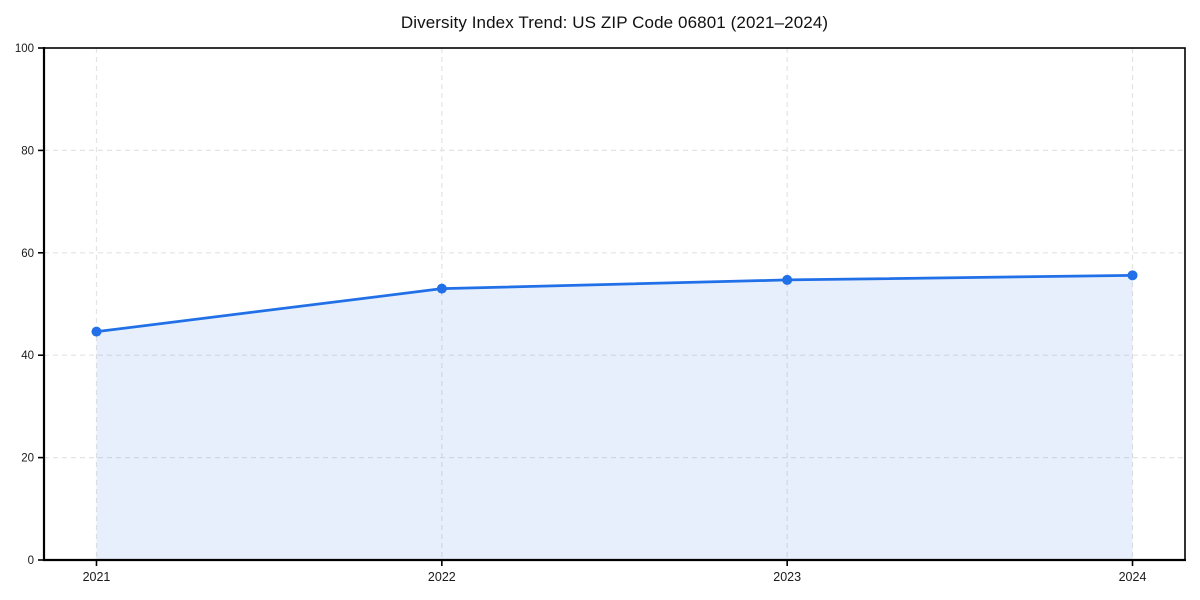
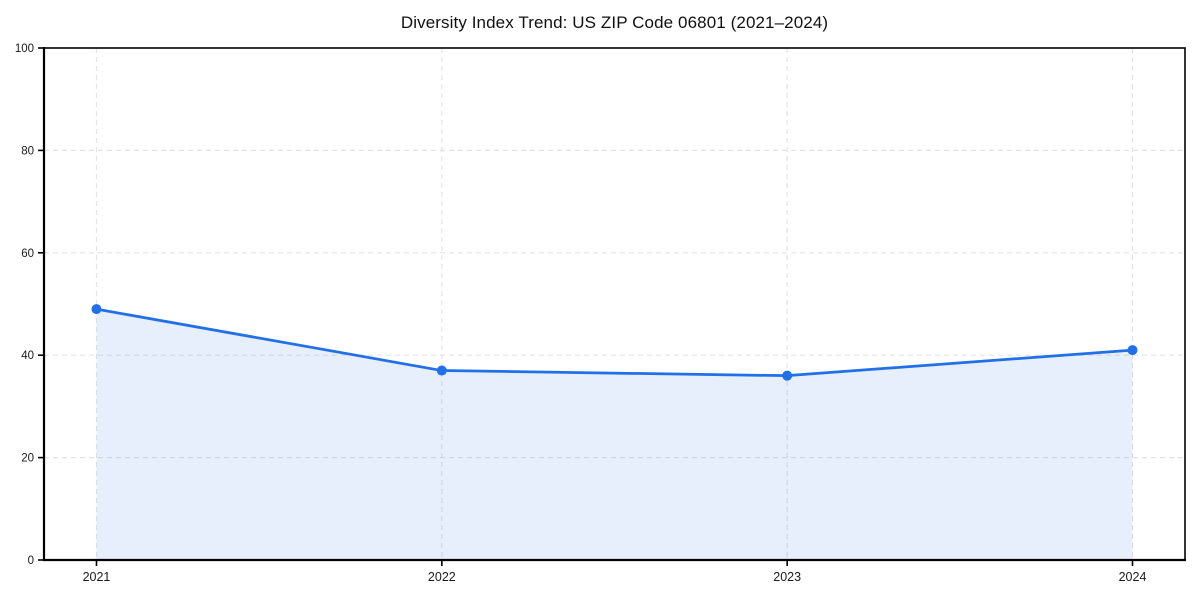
2021: 45 -> 49
2022: 53 -> 37
2023: 55 -> 36
2024: 56 -> 41
